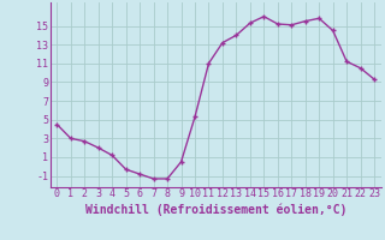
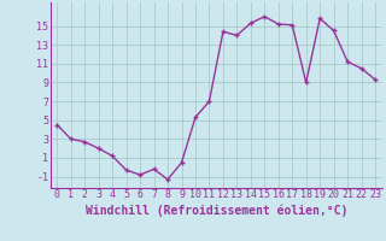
7: -1.3 -> -0.2
11: 11.0 -> 7.0
12: 13.2 -> 14.4
18: 15.5 -> 9.0
